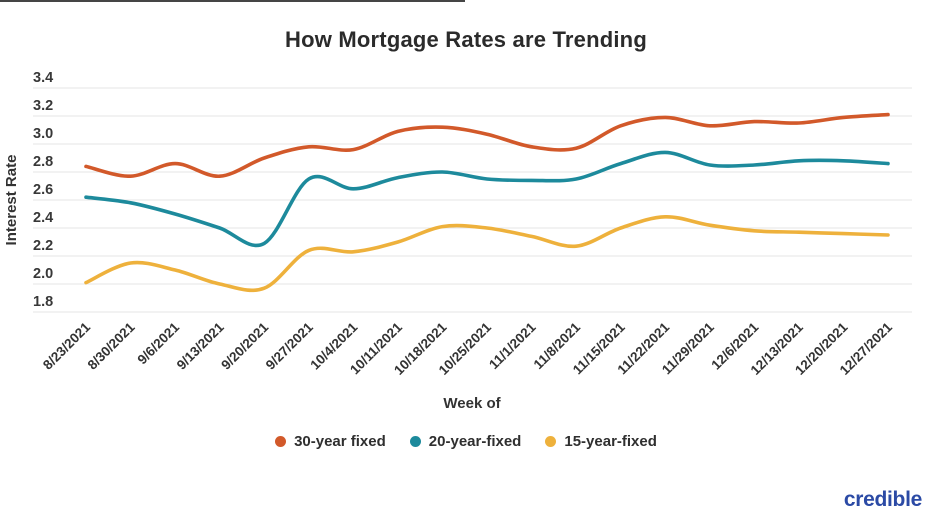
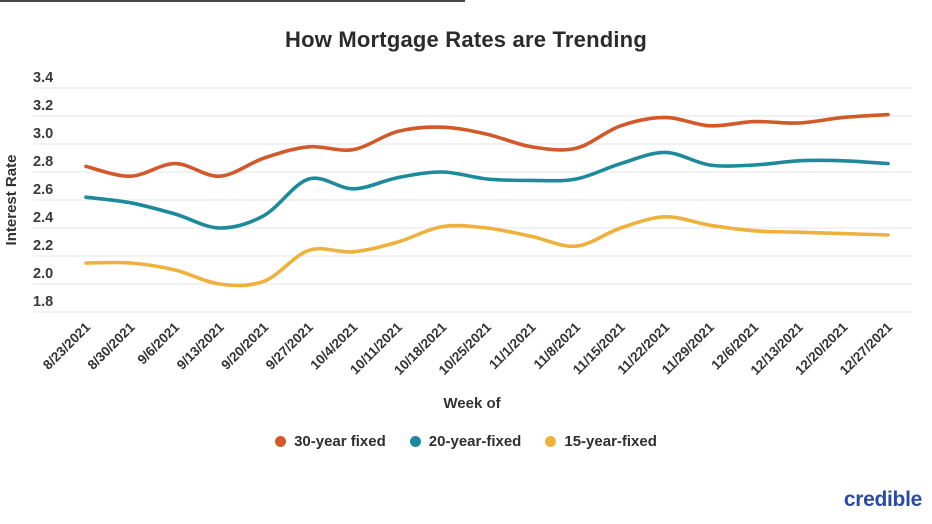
15-year-fixed/8/23/2021: 2.01 -> 2.15
20-year-fixed/9/20/2021: 2.29 -> 2.49
15-year-fixed/9/20/2021: 1.97 -> 2.02
